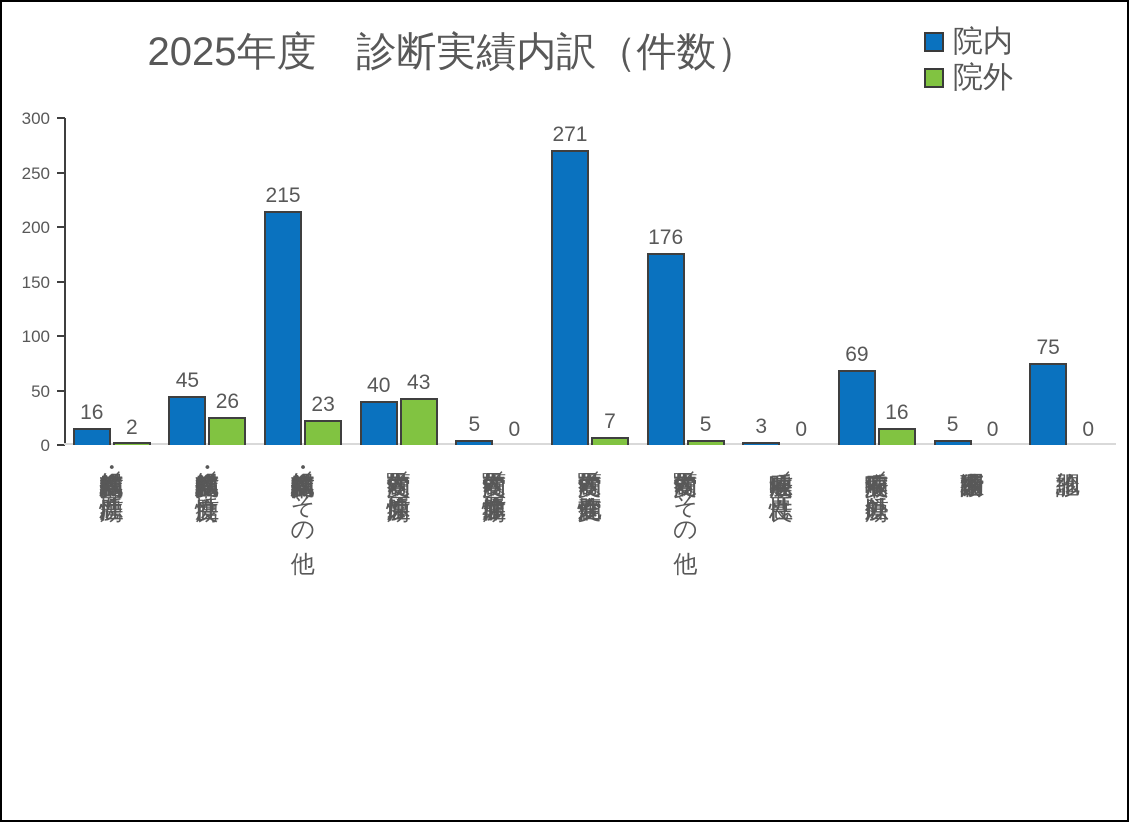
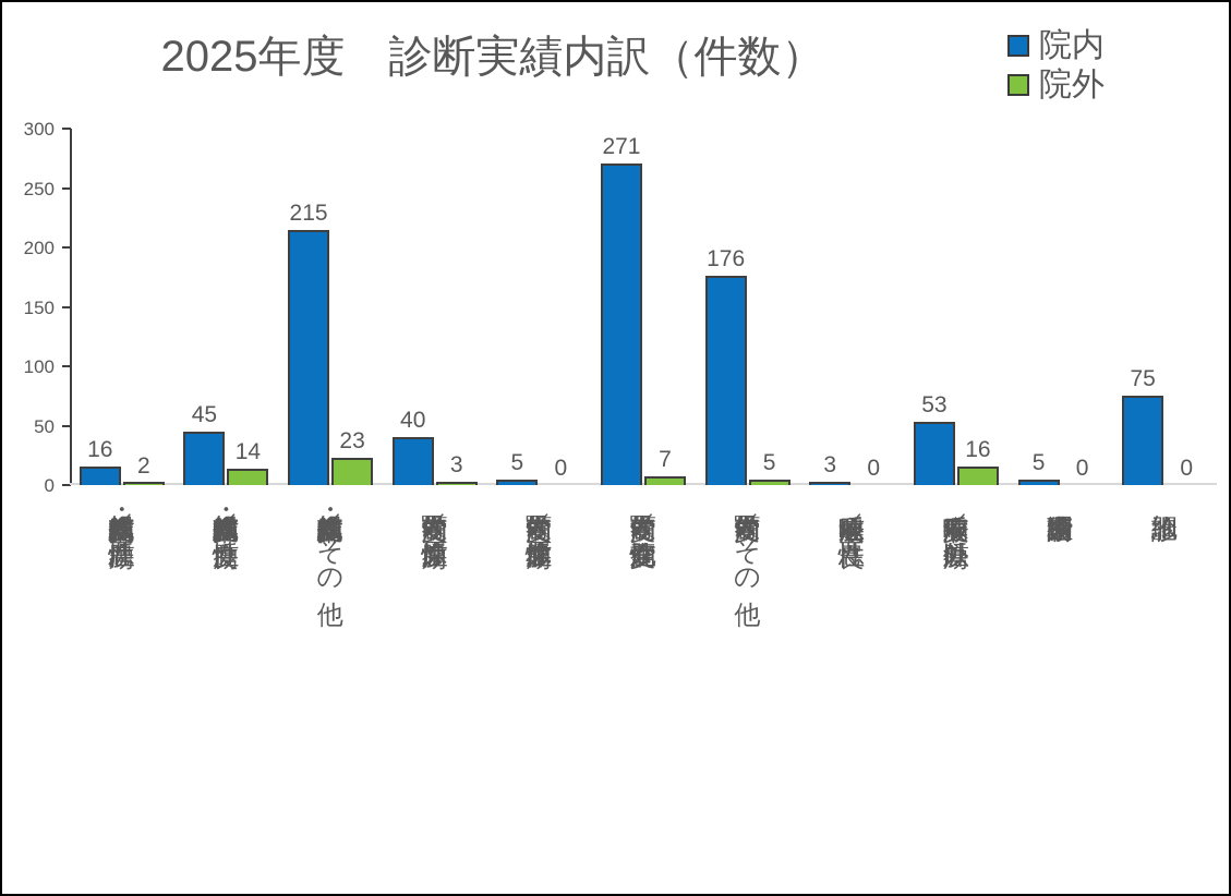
院外/粘膜・軟部組織病変／良性腫瘍: 26 -> 14
院外/顎骨内病変／歯原性腫瘍: 43 -> 3
院内/唾液腺病変／腫瘍以外: 69 -> 53
